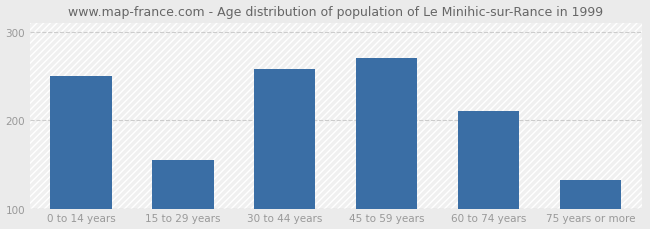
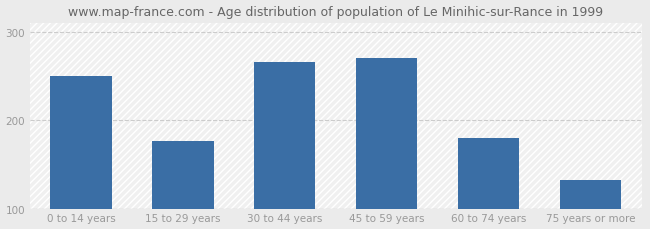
15 to 29 years: 155 -> 176
30 to 44 years: 258 -> 266
60 to 74 years: 210 -> 180
